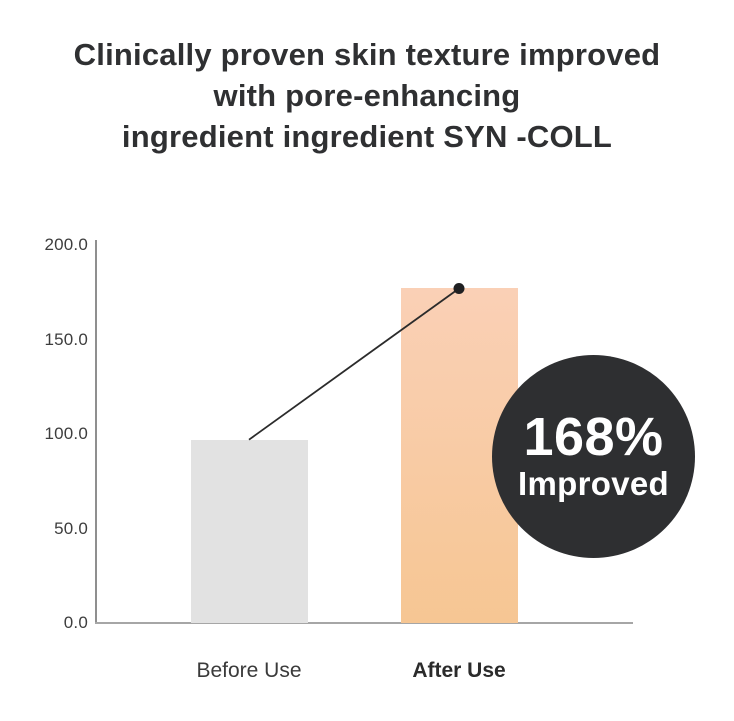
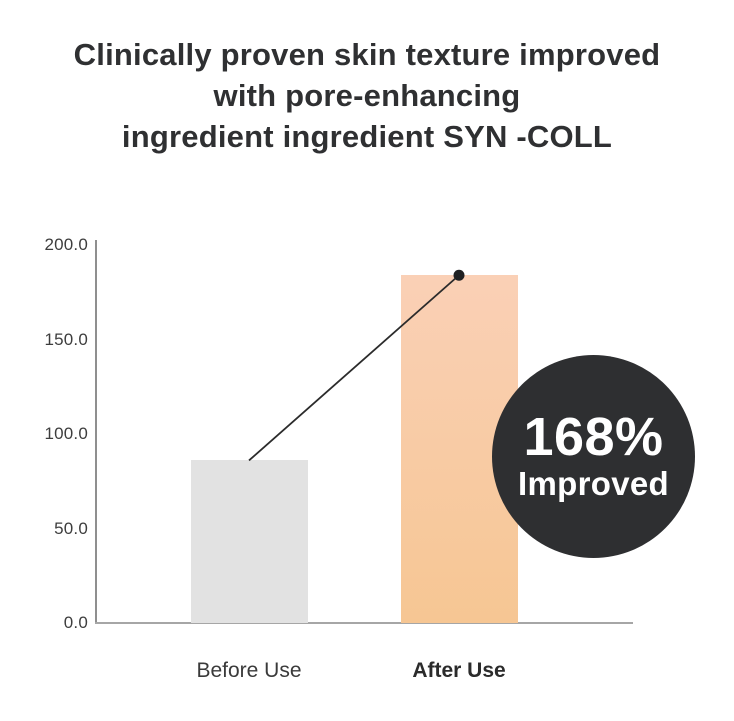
Before Use: 97 -> 86
After Use: 177 -> 184
